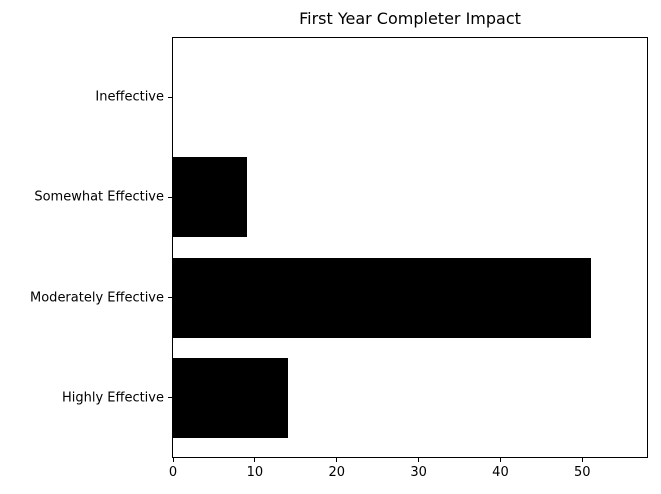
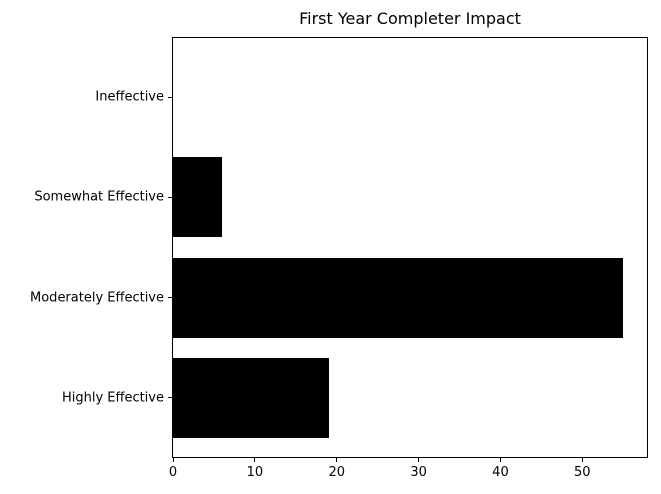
Somewhat Effective: 9 -> 6
Moderately Effective: 51 -> 55
Highly Effective: 14 -> 19
